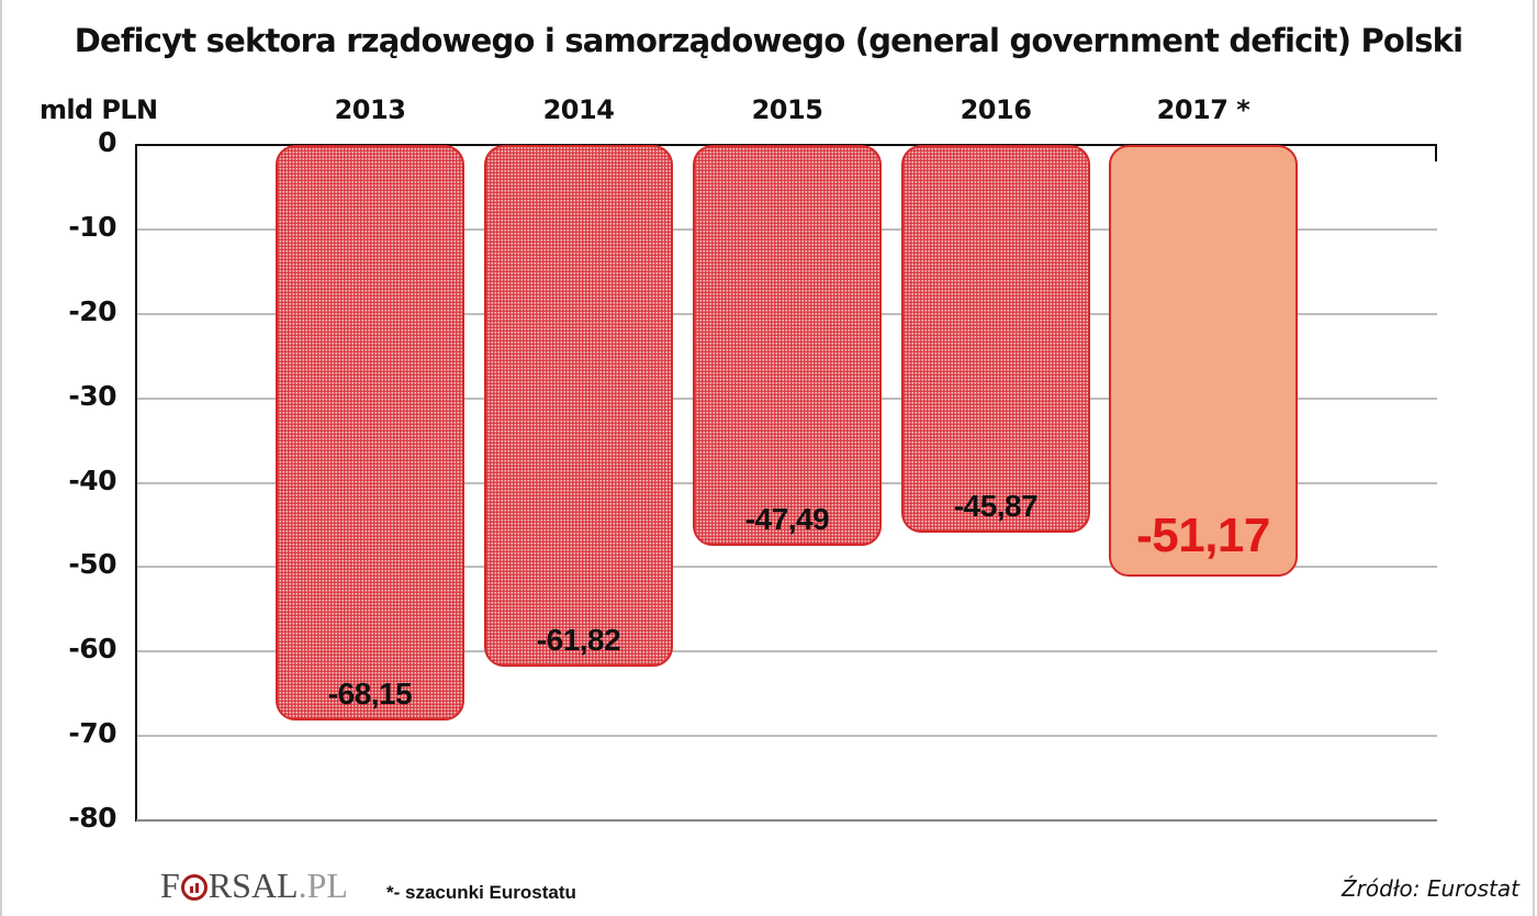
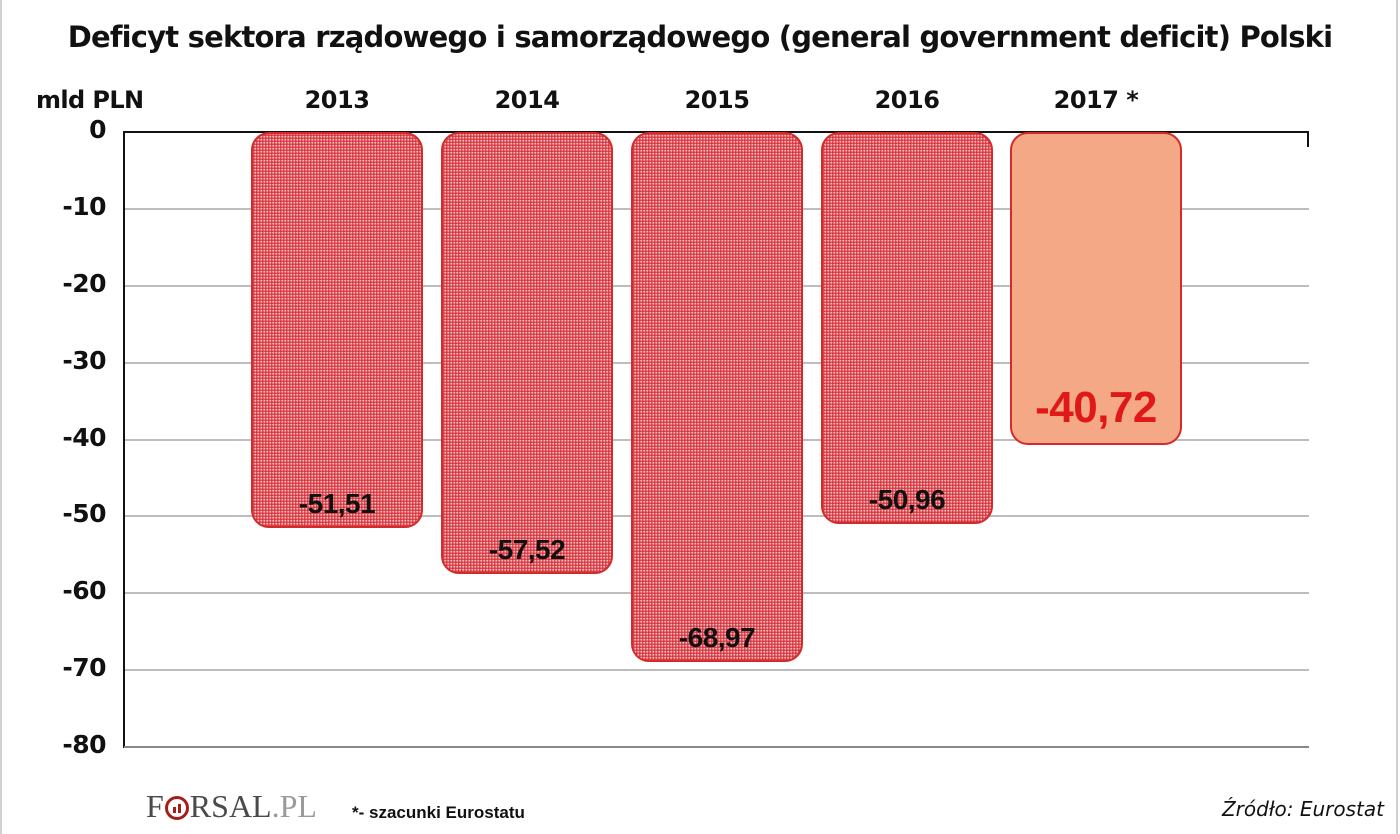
2013: -68,15 -> -51,51
2014: -61,82 -> -57,52
2015: -47,49 -> -68,97
2016: -45,87 -> -50,96
2017 *: -51,17 -> -40,72
